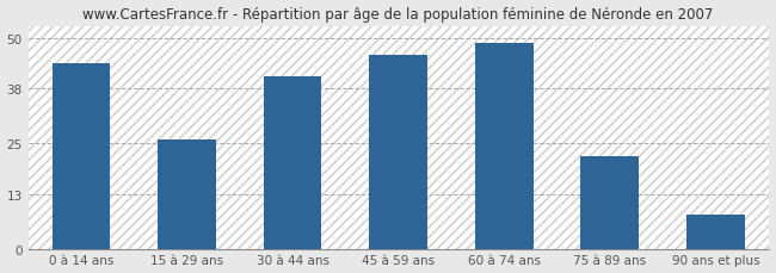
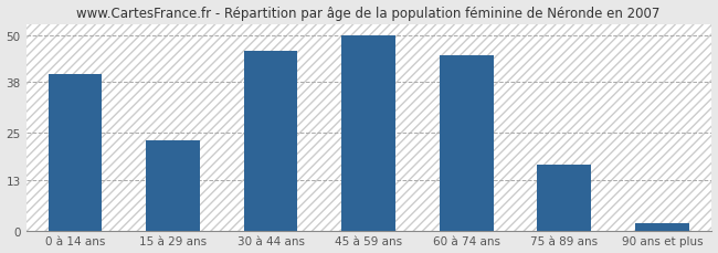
0 à 14 ans: 44 -> 40
15 à 29 ans: 26 -> 23
30 à 44 ans: 41 -> 46
45 à 59 ans: 46 -> 50
60 à 74 ans: 49 -> 45
75 à 89 ans: 22 -> 17
90 ans et plus: 8 -> 2
